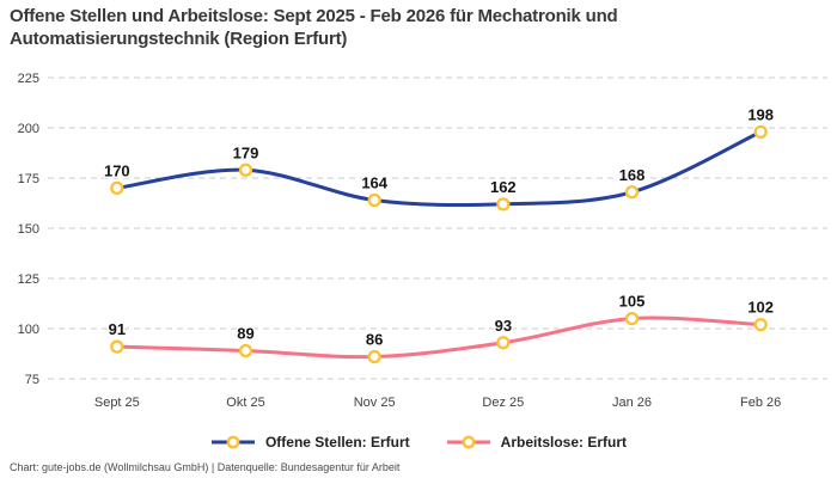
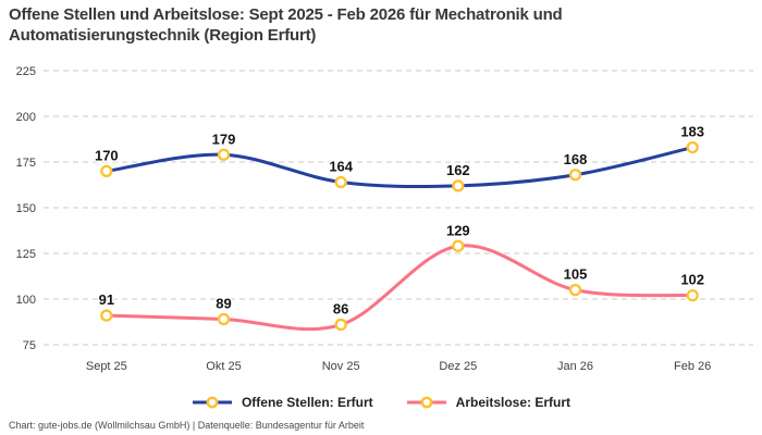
Arbeitslose: Erfurt/Dez 25: 93 -> 129
Offene Stellen: Erfurt/Feb 26: 198 -> 183
